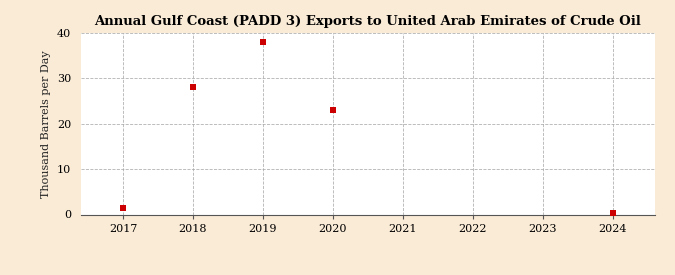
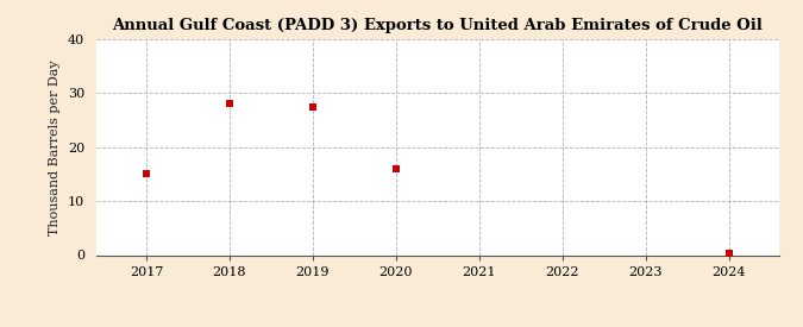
2017: 1.5 -> 15.0
2019: 38.0 -> 27.5
2020: 23.0 -> 16.0
